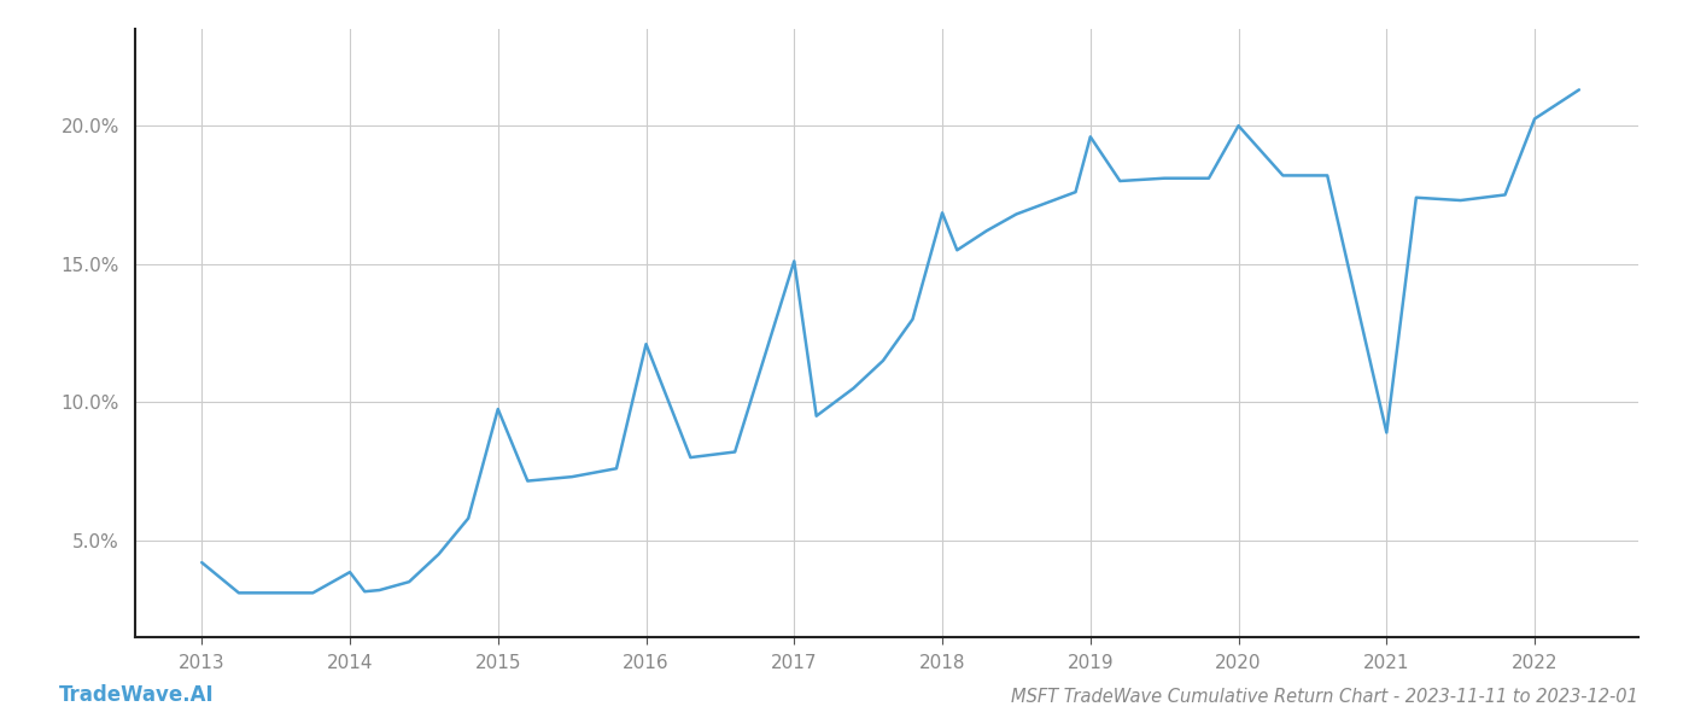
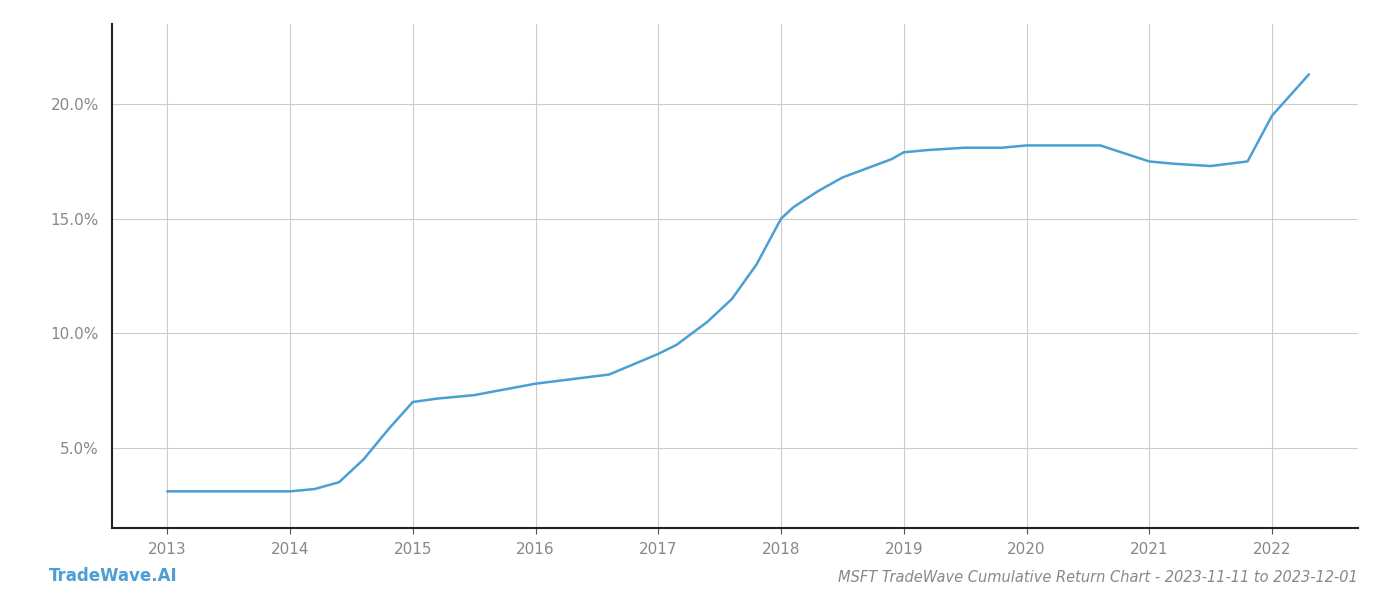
2013: 4.20% -> 3.10%
2014: 3.85% -> 3.10%
2015: 9.75% -> 7.00%
2016: 12.10% -> 7.80%
2017: 15.10% -> 9.10%
2018: 16.85% -> 15.00%
2019: 19.60% -> 17.90%
2020: 20.00% -> 18.20%
2021: 8.90% -> 17.50%
2022: 20.25% -> 19.50%
